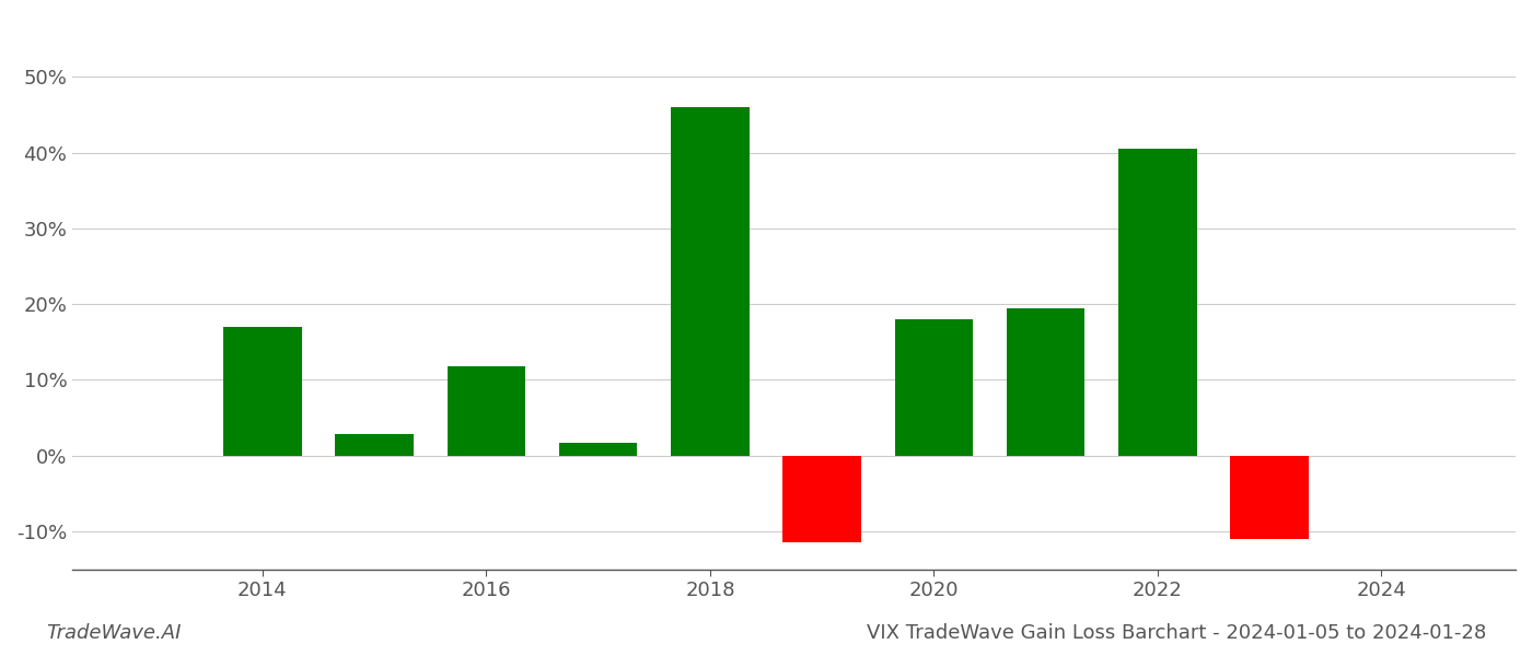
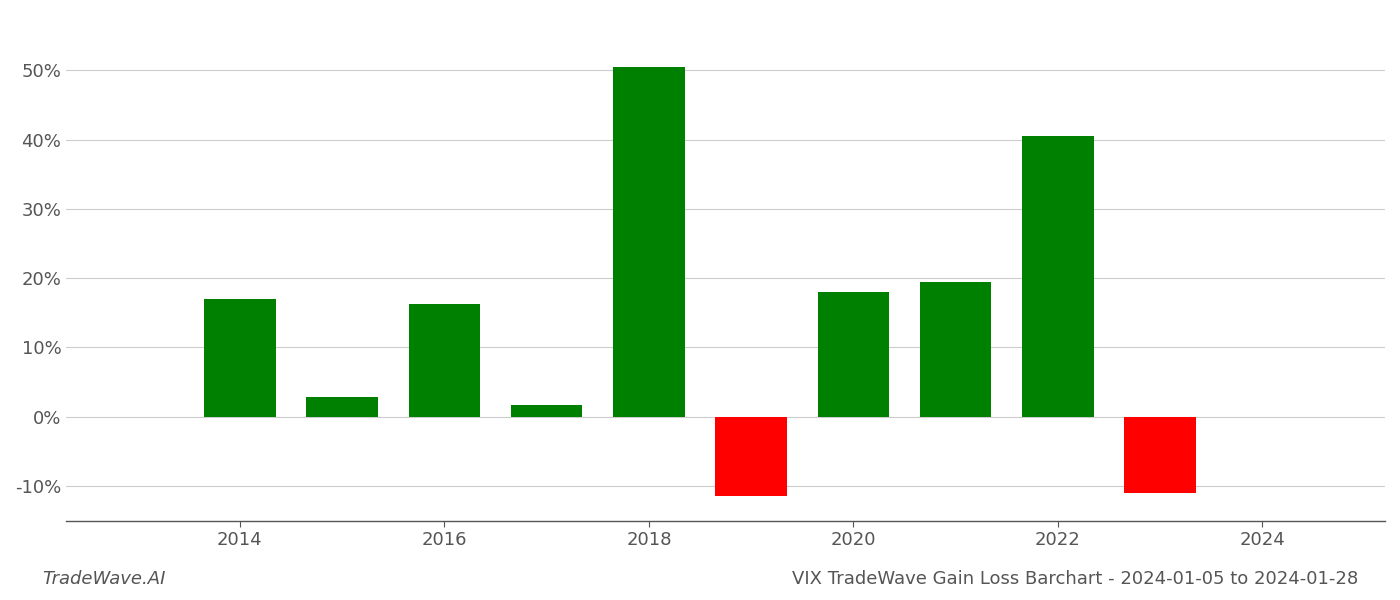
2016: 11.8% -> 16.2%
2018: 46.0% -> 50.5%
